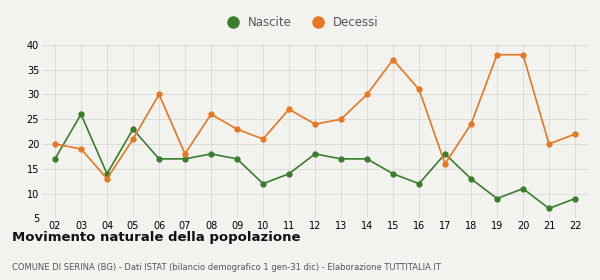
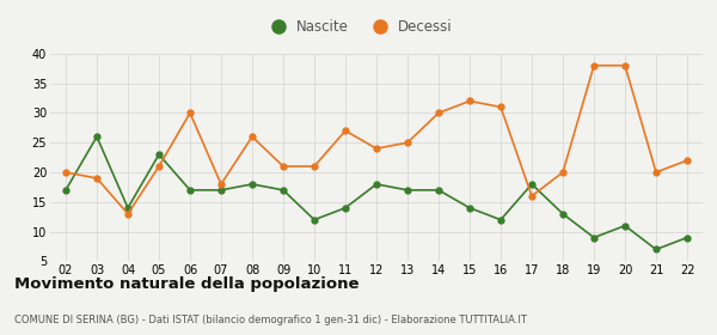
Decessi/09: 23 -> 21
Decessi/15: 37 -> 32
Decessi/18: 24 -> 20
